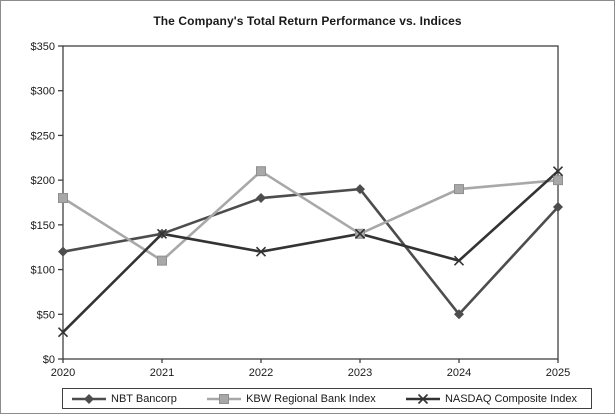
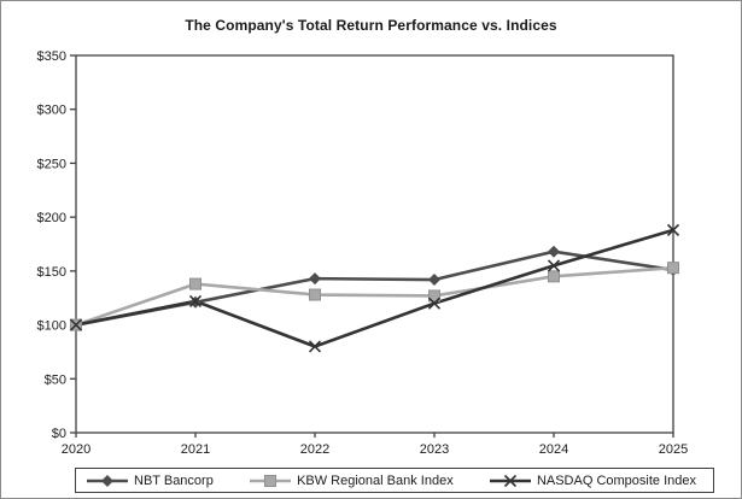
NBT Bancorp/2020: $120 -> $100
KBW Regional Bank Index/2020: $180 -> $100
NASDAQ Composite Index/2020: $30 -> $100
NBT Bancorp/2021: $140 -> $120
KBW Regional Bank Index/2021: $110 -> $140
NASDAQ Composite Index/2021: $140 -> $120
NBT Bancorp/2022: $180 -> $140
KBW Regional Bank Index/2022: $210 -> $130
NASDAQ Composite Index/2022: $120 -> $80
NBT Bancorp/2023: $190 -> $140
KBW Regional Bank Index/2023: $140 -> $130
NASDAQ Composite Index/2023: $140 -> $120
NBT Bancorp/2024: $50 -> $170
KBW Regional Bank Index/2024: $190 -> $140
NASDAQ Composite Index/2024: $110 -> $160
NBT Bancorp/2025: $170 -> $150
KBW Regional Bank Index/2025: $200 -> $150
NASDAQ Composite Index/2025: $210 -> $190
